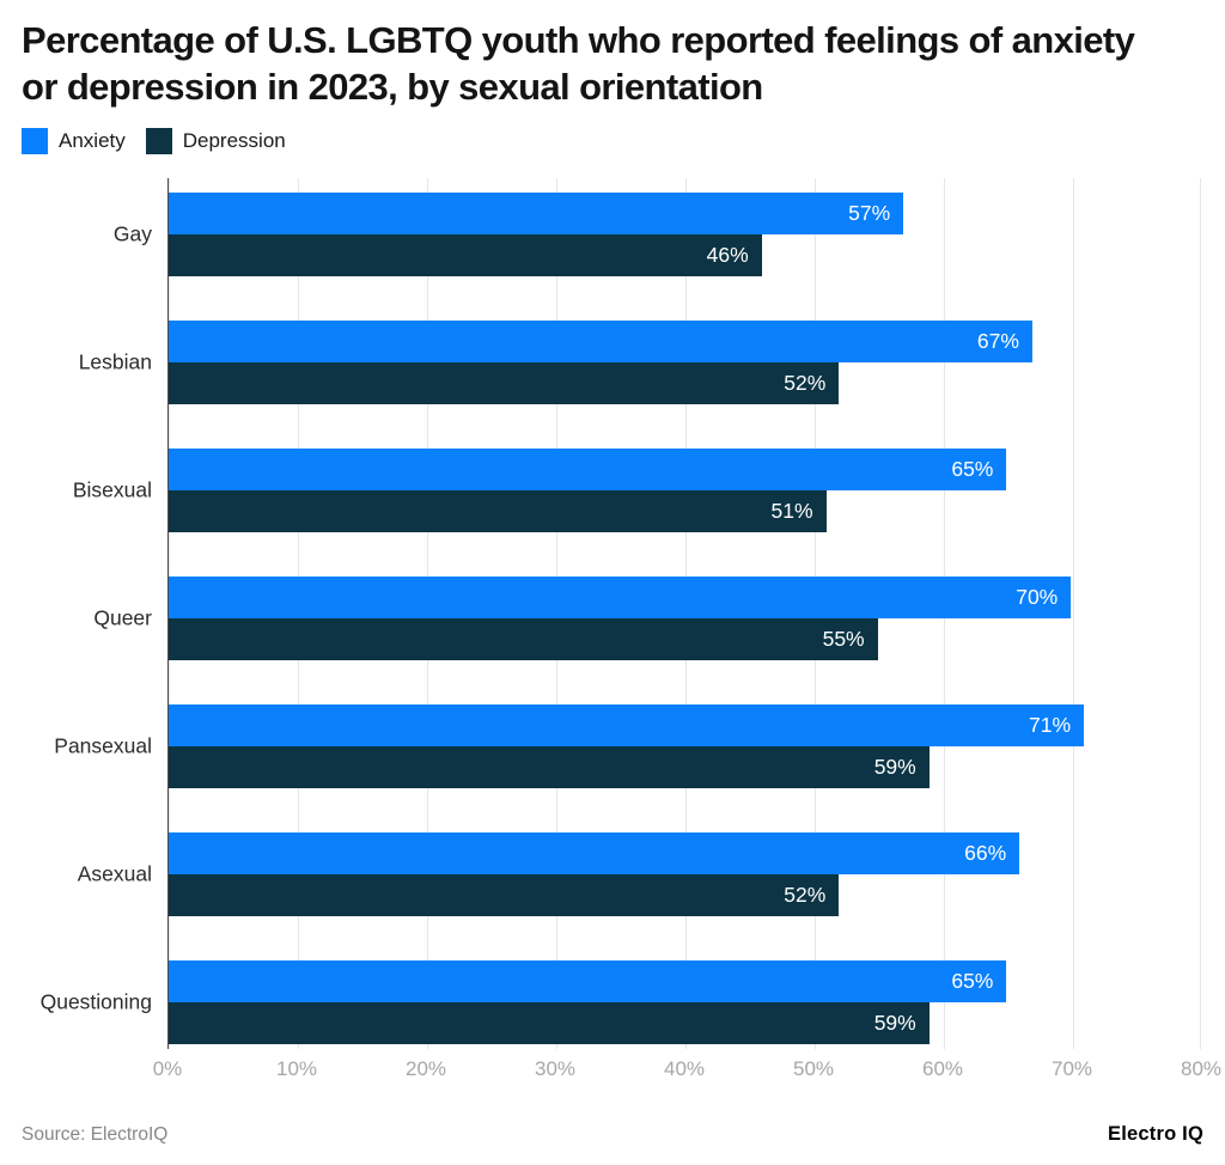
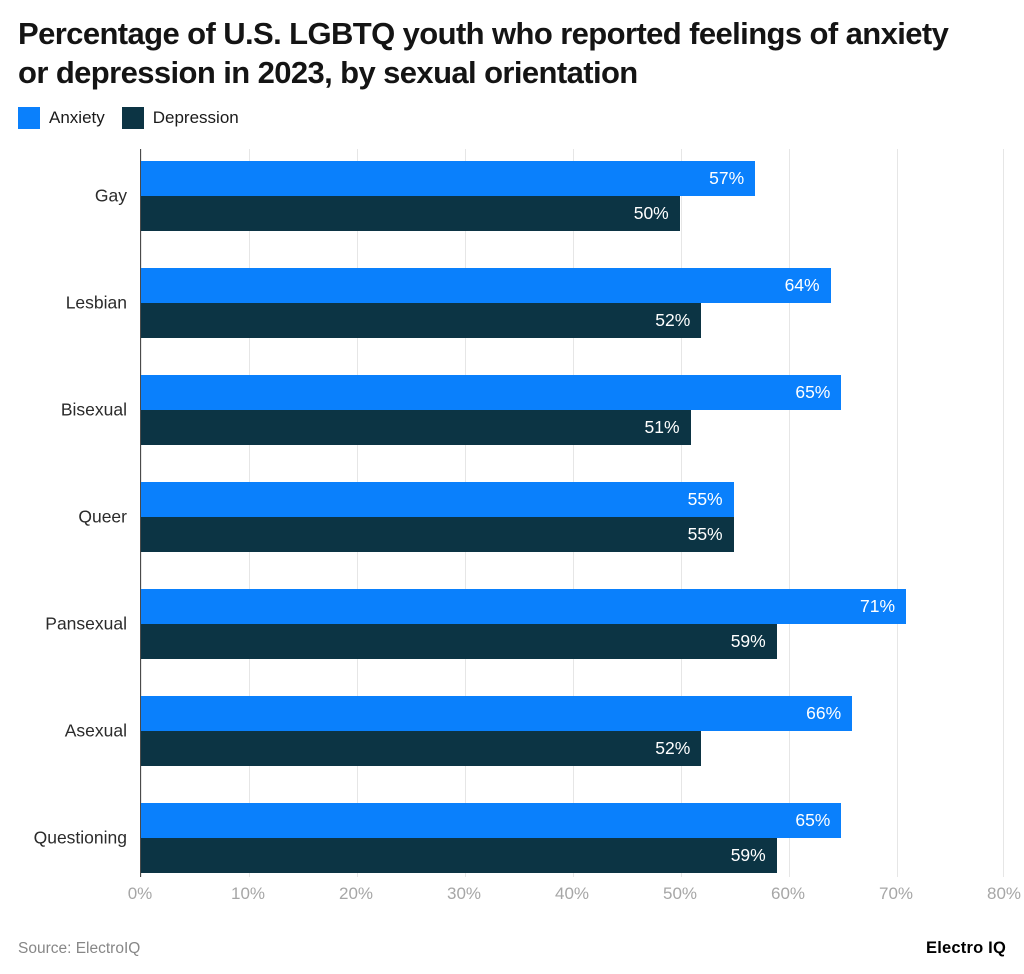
Depression/Gay: 46% -> 50%
Anxiety/Lesbian: 67% -> 64%
Anxiety/Queer: 70% -> 55%
